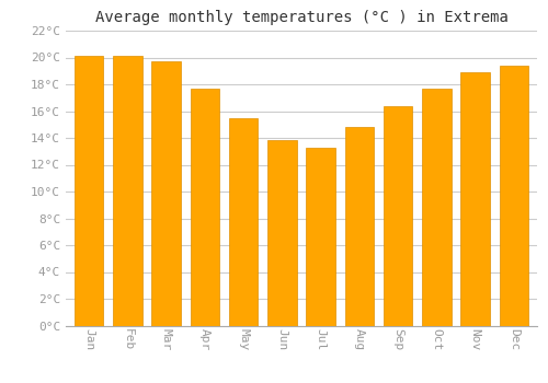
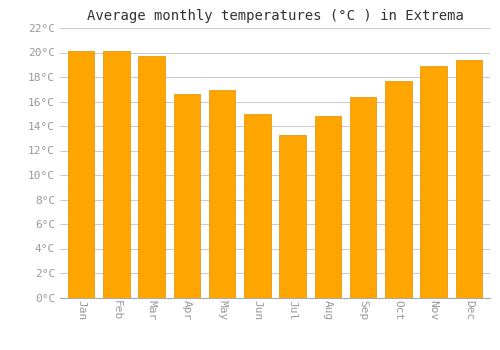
Apr: 17.7°C -> 16.6°C
May: 15.5°C -> 16.9°C
Jun: 13.8°C -> 15.0°C
